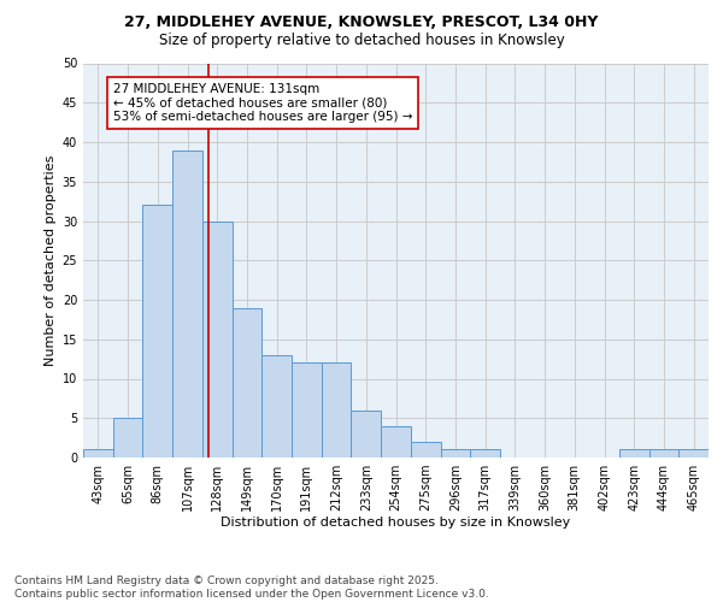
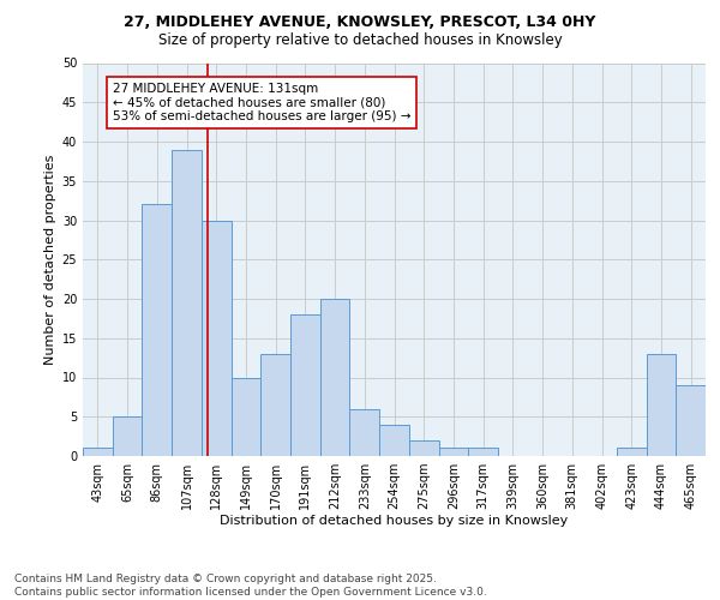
149sqm: 19 -> 10
191sqm: 12 -> 18
212sqm: 12 -> 20
444sqm: 1 -> 13
465sqm: 1 -> 9
